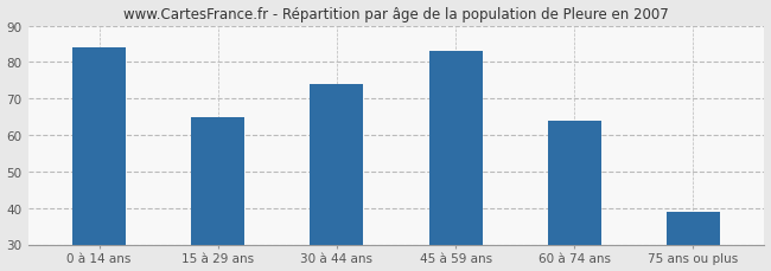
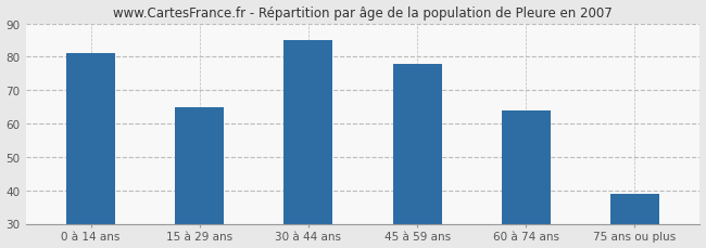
0 à 14 ans: 84 -> 81
30 à 44 ans: 74 -> 85
45 à 59 ans: 83 -> 78
